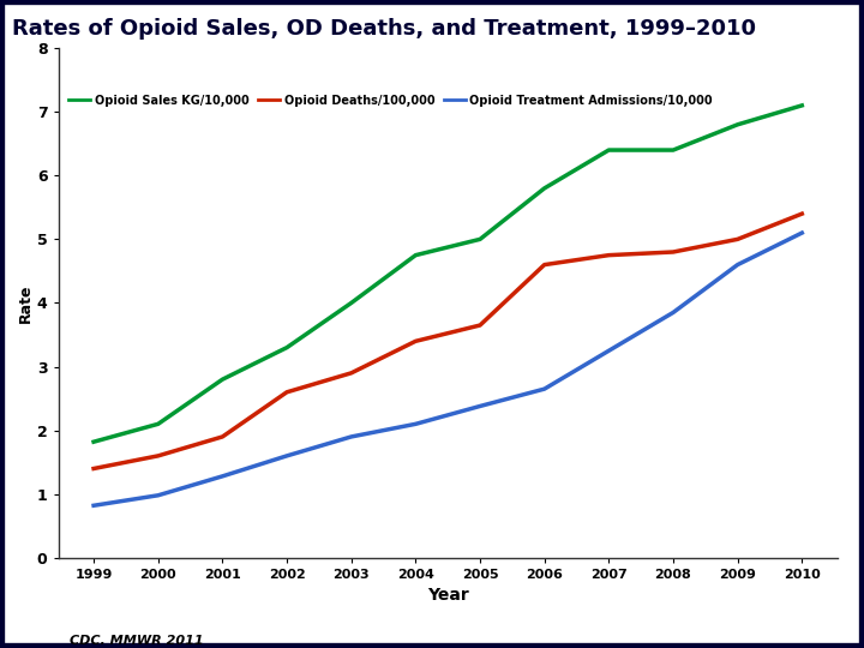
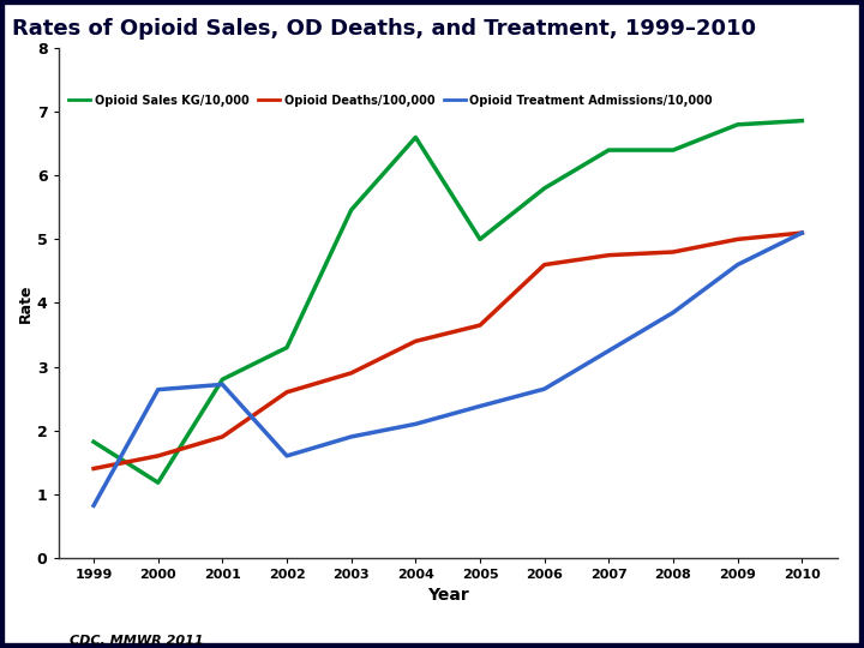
Opioid Sales KG/10,000/2000: 2.10 -> 1.18
Opioid Treatment Admissions/10,000/2000: 0.98 -> 2.64
Opioid Treatment Admissions/10,000/2001: 1.28 -> 2.72
Opioid Sales KG/10,000/2003: 4.00 -> 5.46
Opioid Sales KG/10,000/2004: 4.75 -> 6.60
Opioid Sales KG/10,000/2010: 7.10 -> 6.86
Opioid Deaths/100,000/2010: 5.40 -> 5.10
